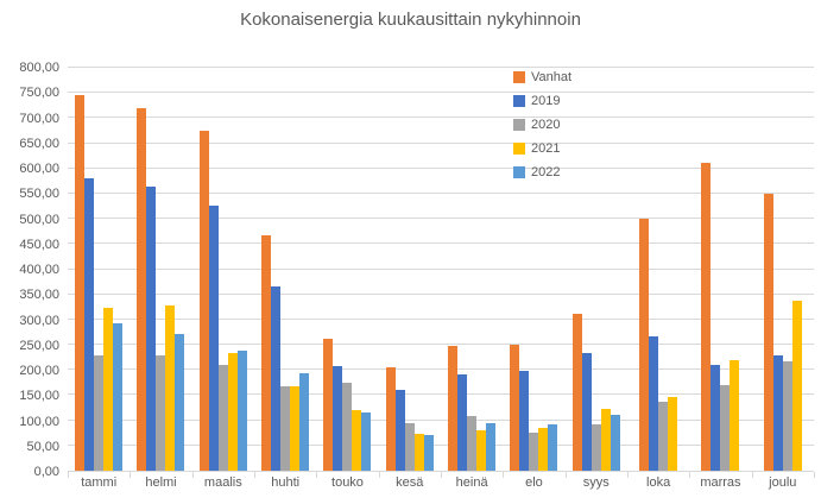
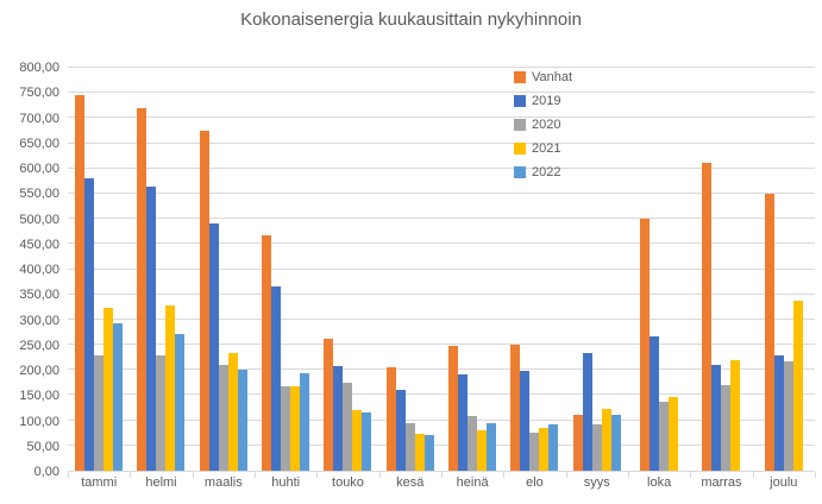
2019/maalis: 530 -> 490
2022/maalis: 240 -> 200
Vanhat/syys: 310 -> 110
